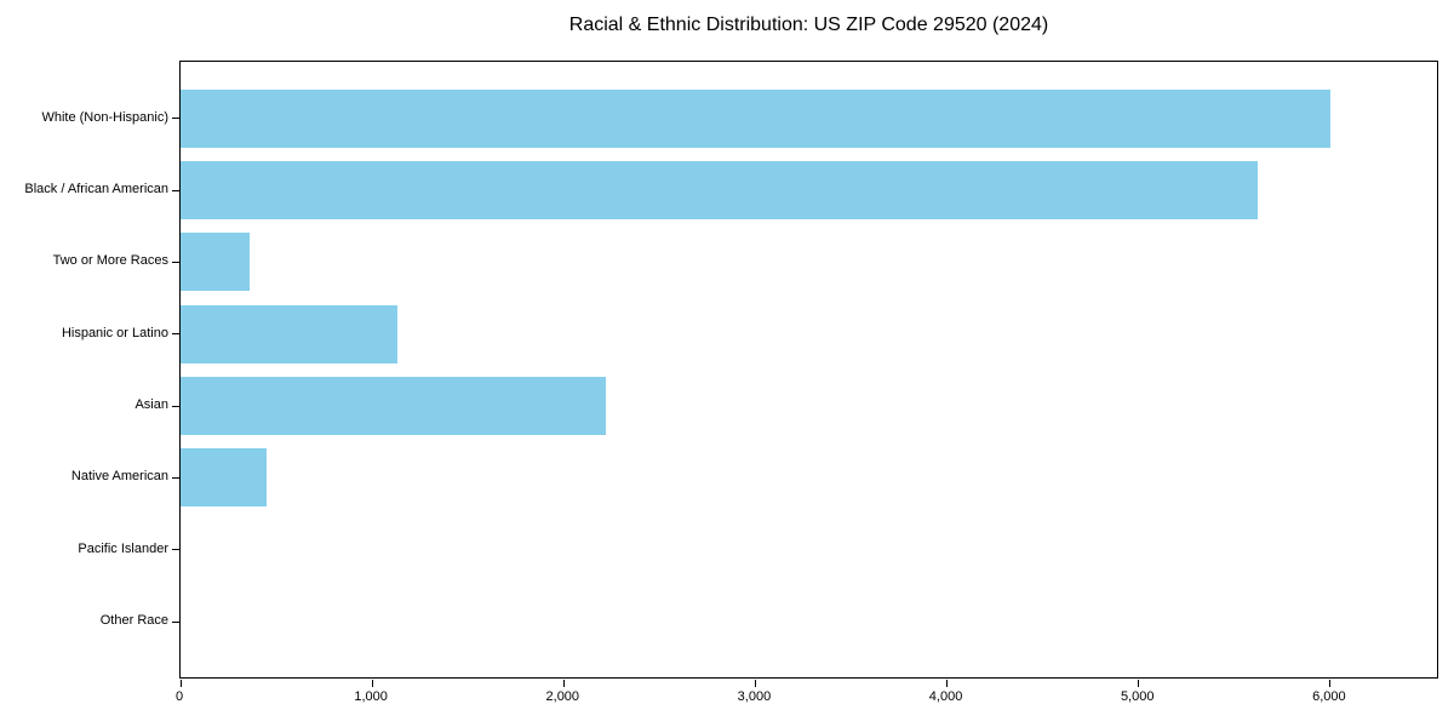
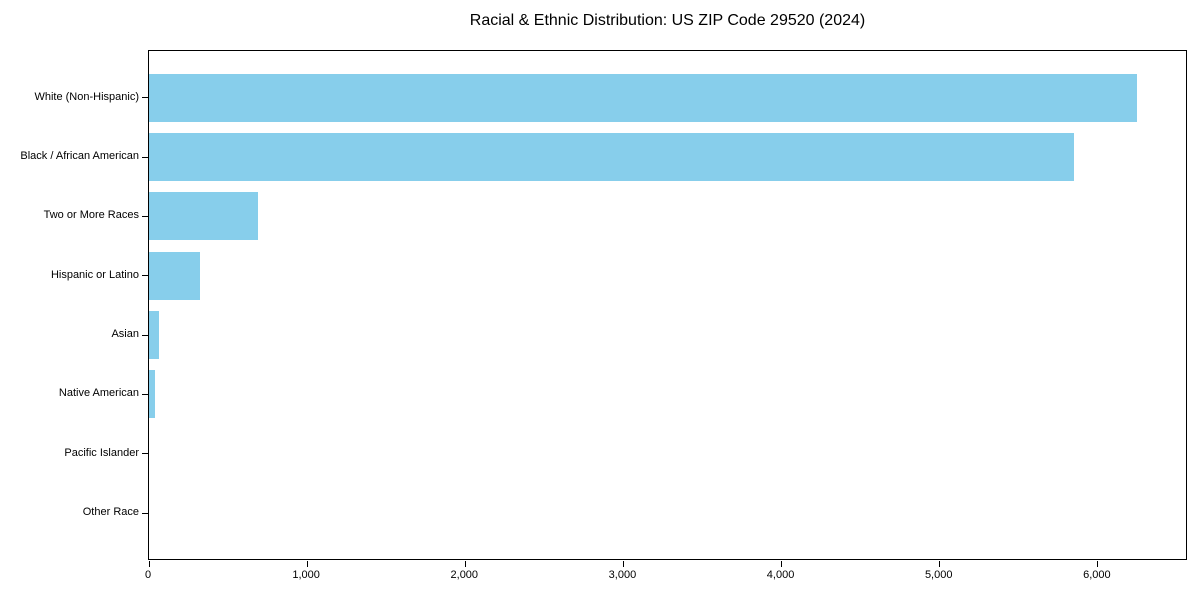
White (Non-Hispanic): 6000 -> 6250
Black / African American: 5620 -> 5850
Two or More Races: 360 -> 690
Hispanic or Latino: 1130 -> 320
Asian: 2220 -> 60
Native American: 450 -> 40
